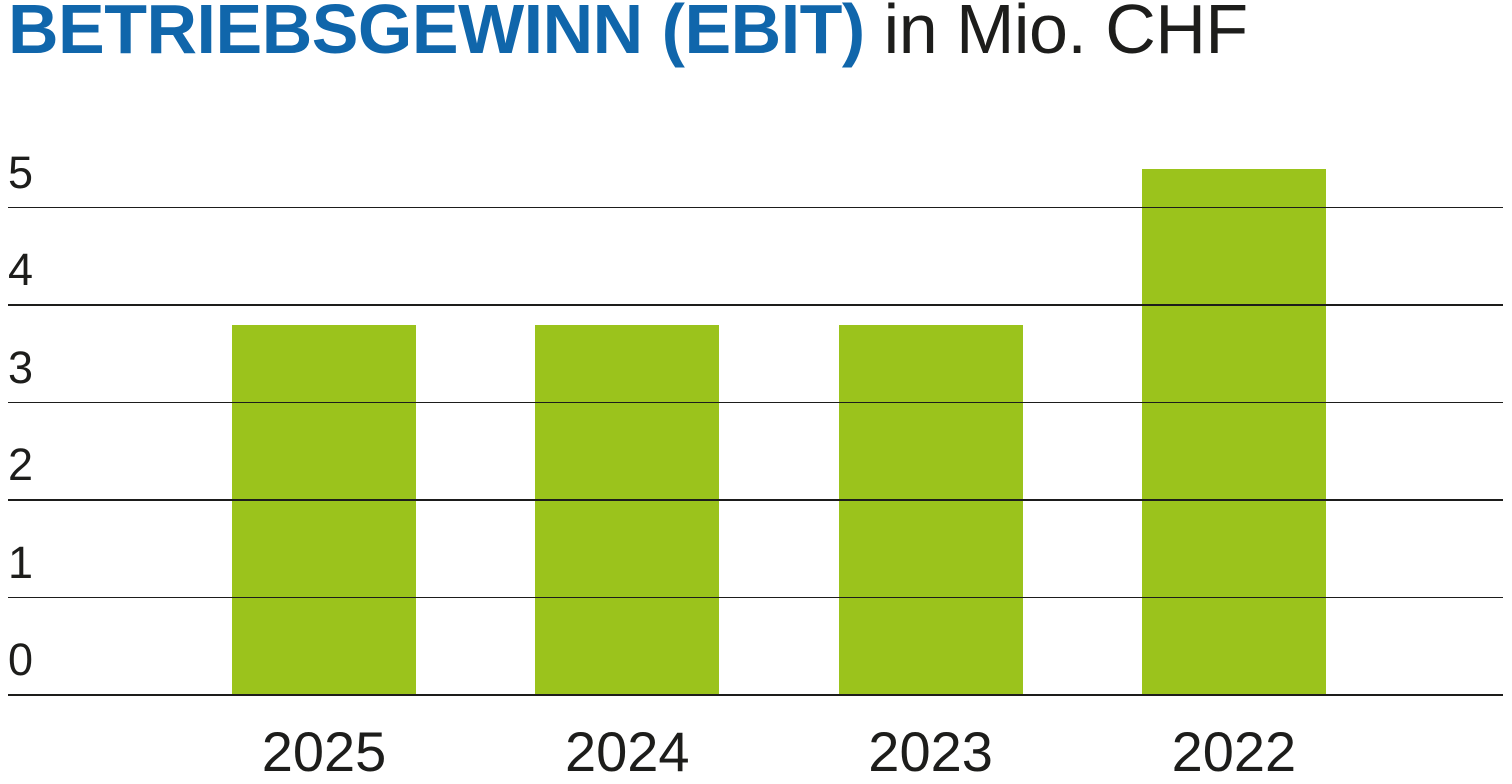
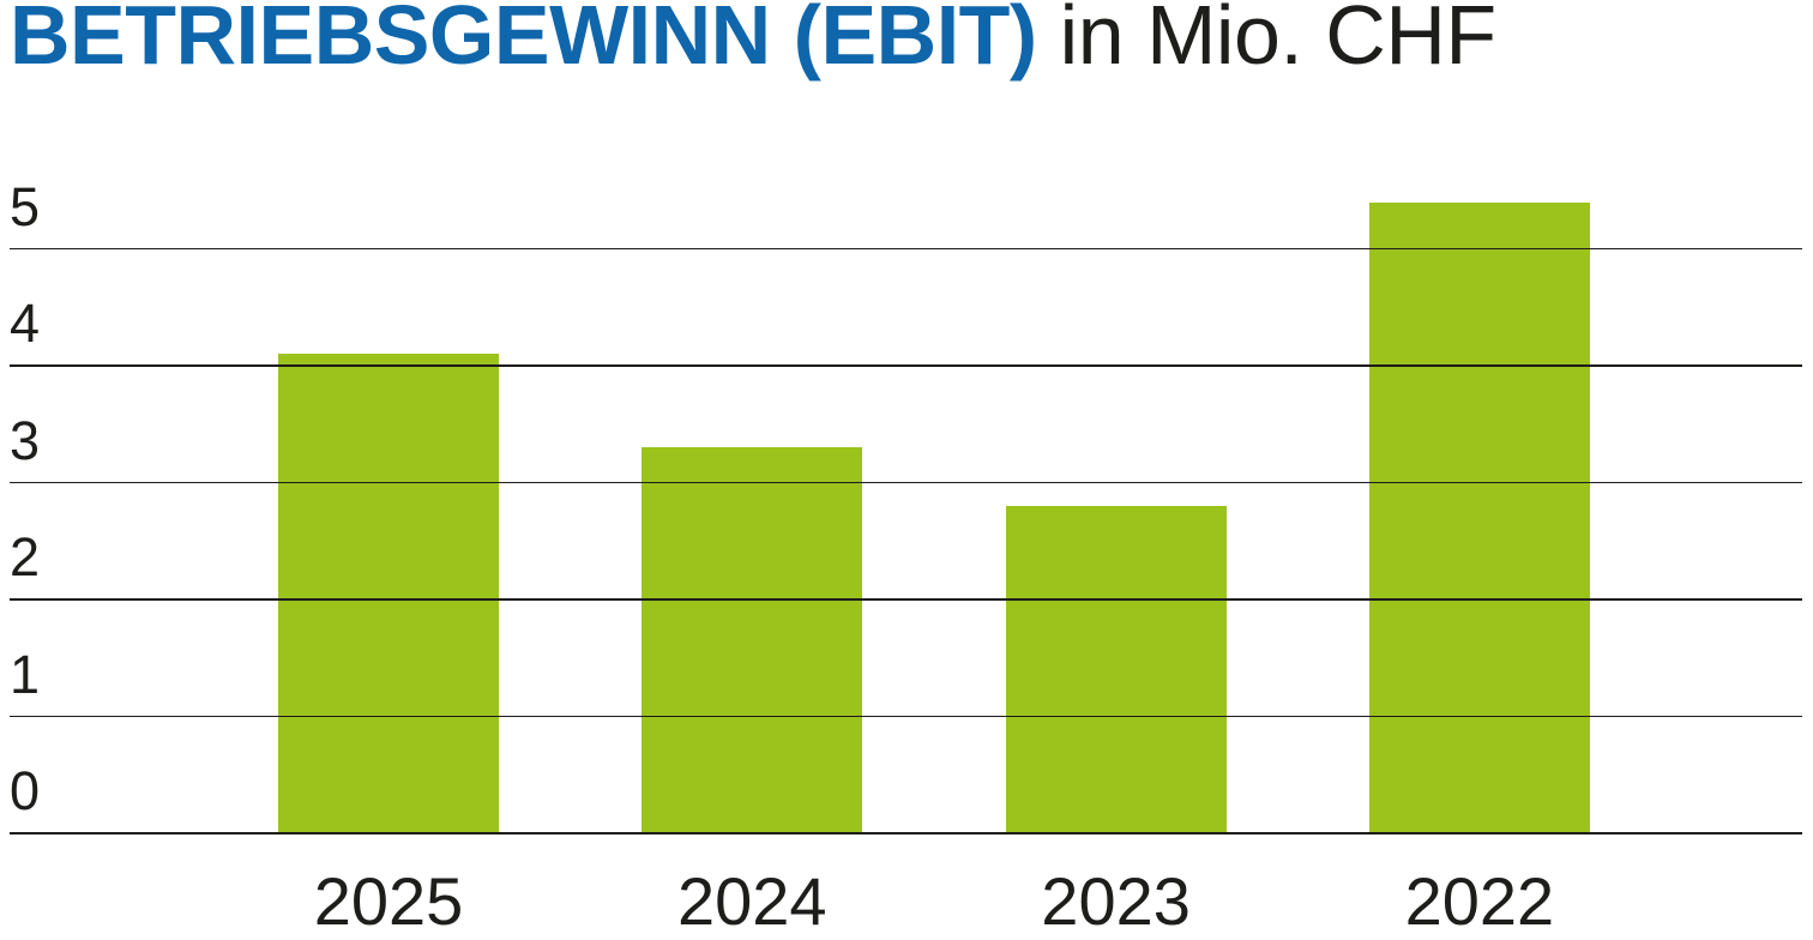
2025: 3.8 -> 4.1
2024: 3.8 -> 3.3
2023: 3.8 -> 2.8
